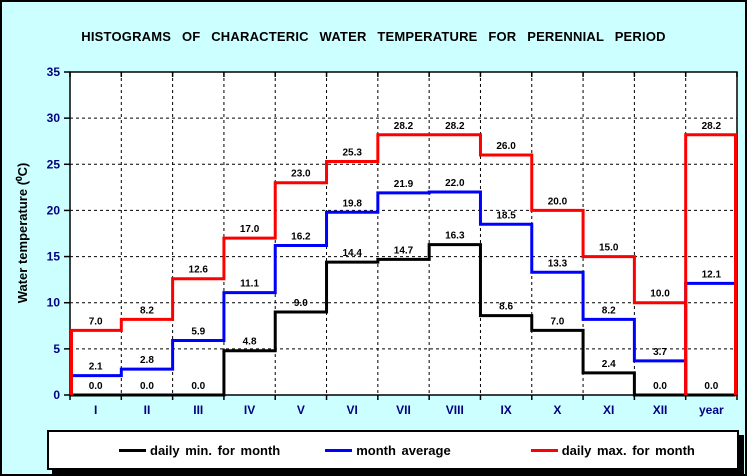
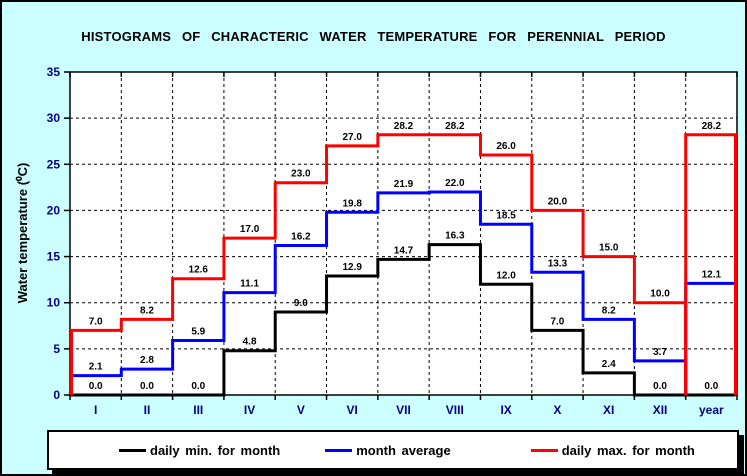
daily min. for month/VI: 14.4 -> 12.9
daily max. for month/VI: 25.3 -> 27.0
daily min. for month/IX: 8.6 -> 12.0
